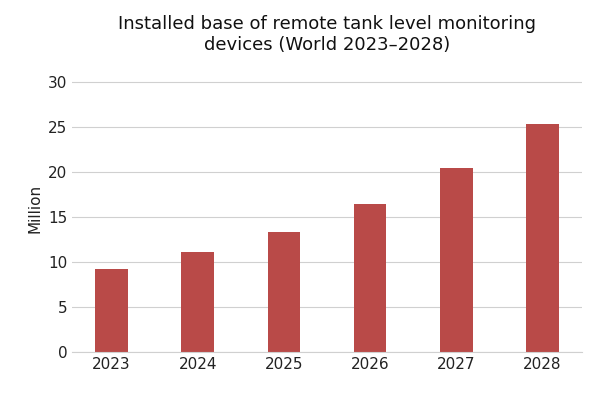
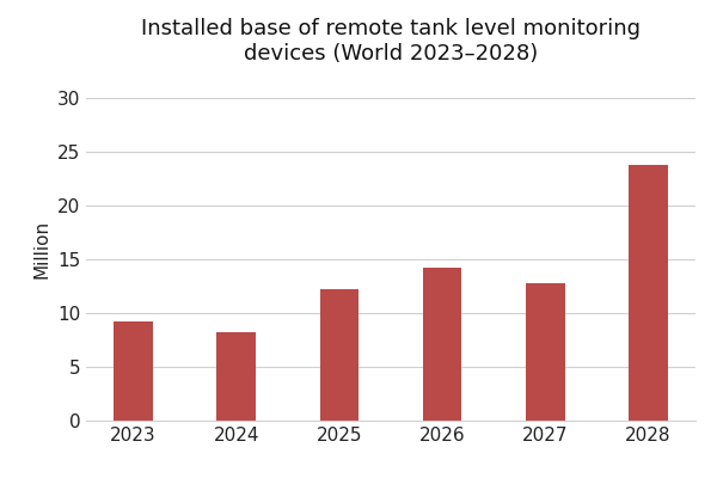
2024: 11.1 -> 8.2
2025: 13.3 -> 12.2
2026: 16.4 -> 14.2
2027: 20.4 -> 12.8
2028: 25.3 -> 23.8
